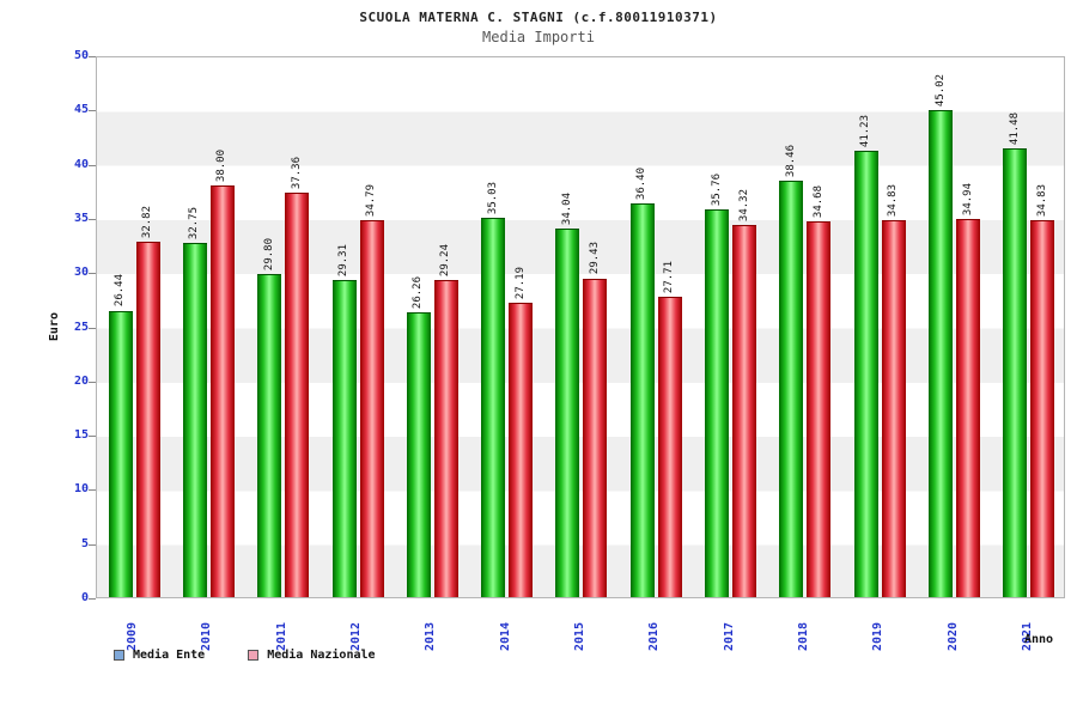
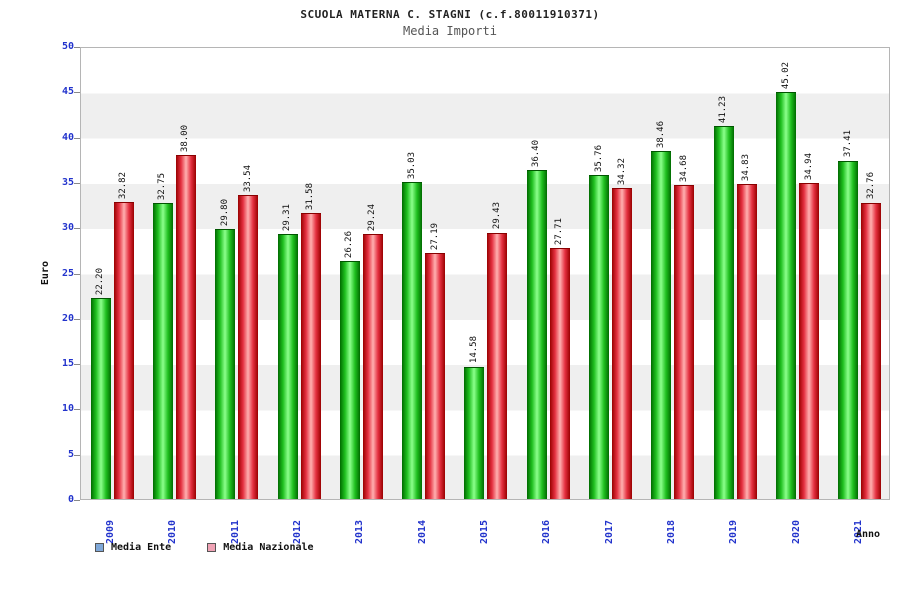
Media Ente/2009: 26.44 -> 22.20
Media Nazionale/2011: 37.36 -> 33.54
Media Nazionale/2012: 34.79 -> 31.58
Media Ente/2015: 34.04 -> 14.58
Media Ente/2021: 41.48 -> 37.41
Media Nazionale/2021: 34.83 -> 32.76
